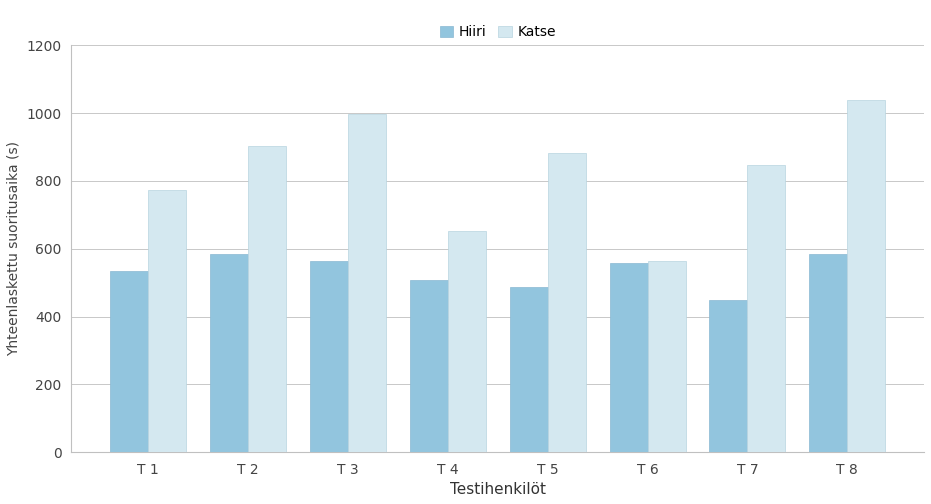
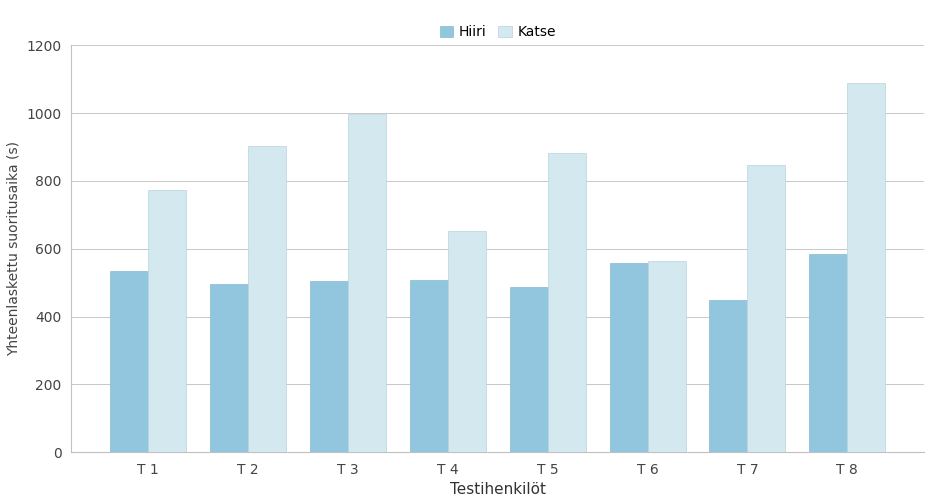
Hiiri/T 2: 583 -> 495
Hiiri/T 3: 563 -> 505
Katse/T 8: 1038 -> 1090
